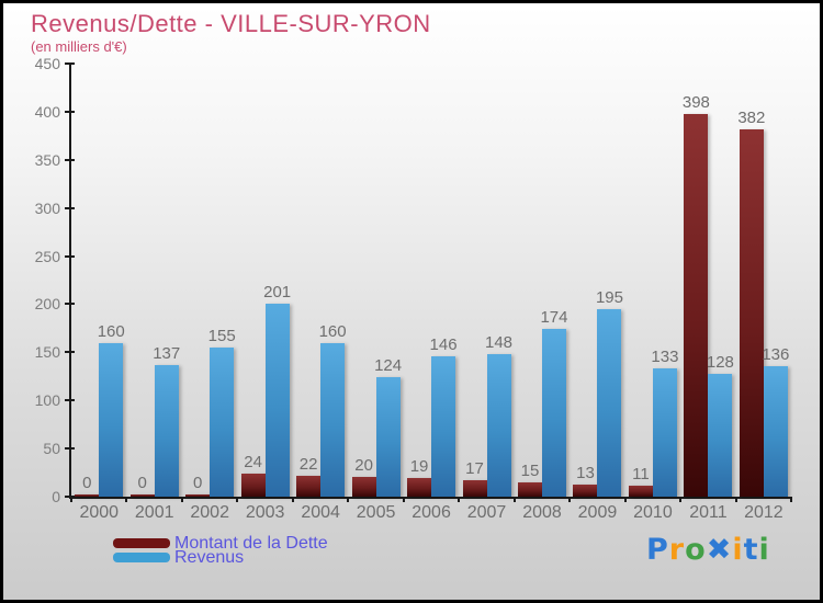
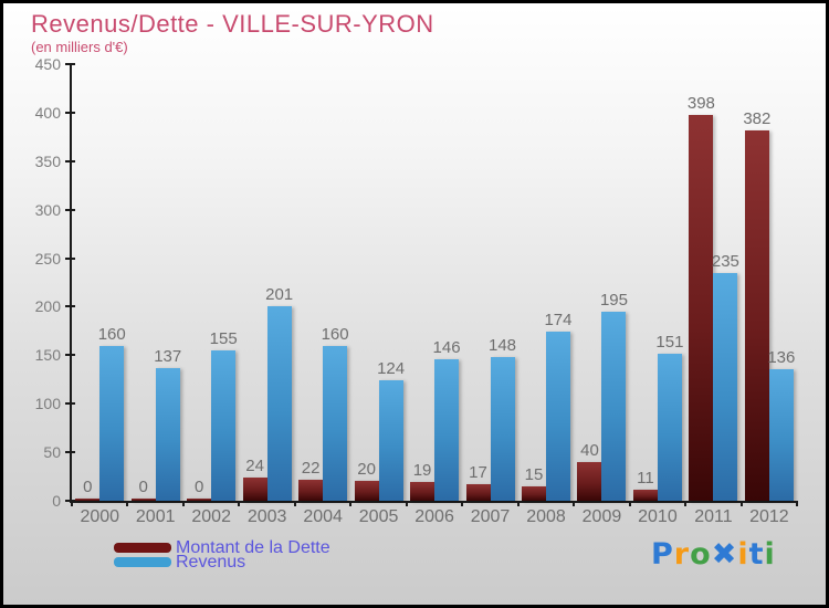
Montant de la Dette/2009: 13 -> 40
Revenus/2010: 133 -> 151
Revenus/2011: 128 -> 235
